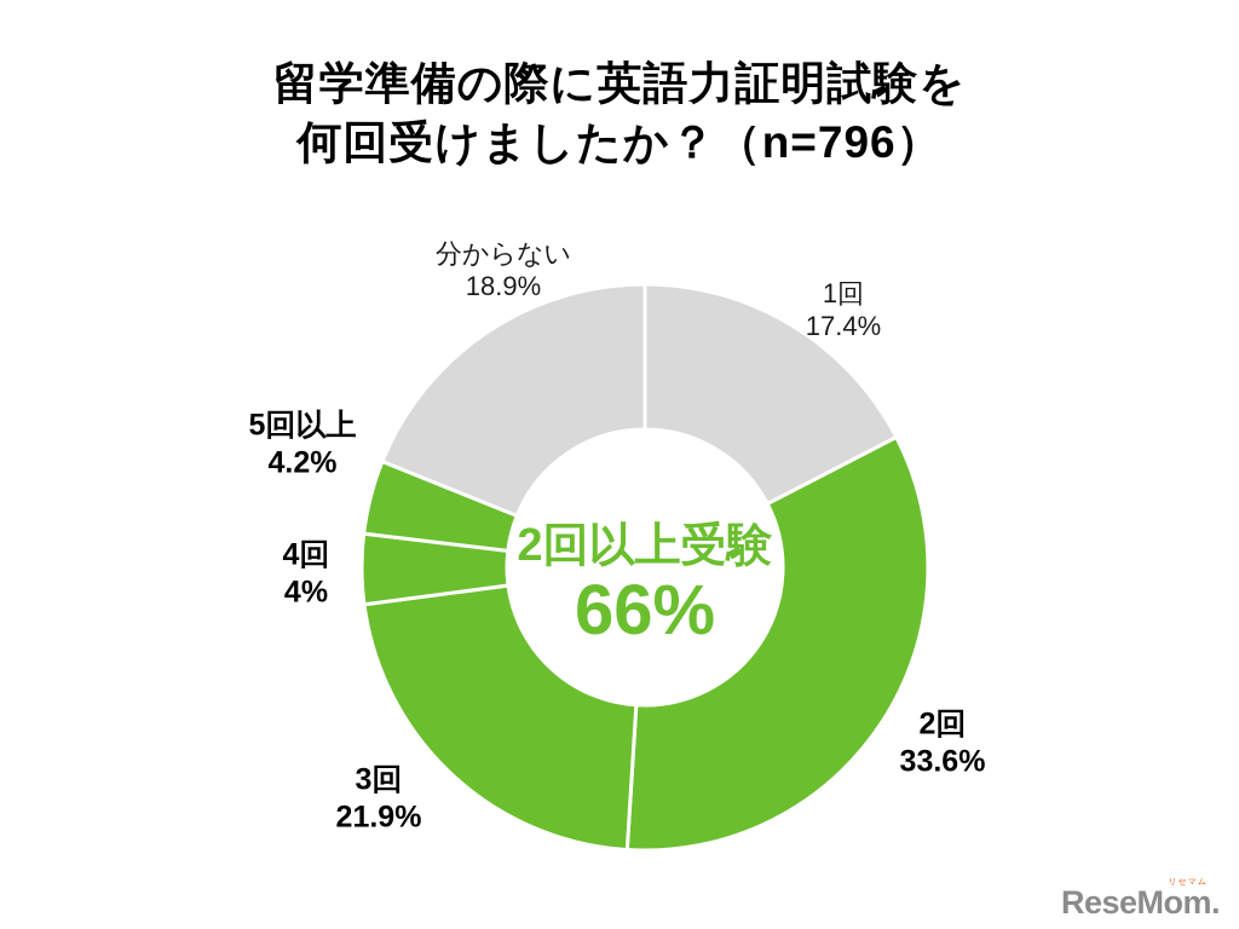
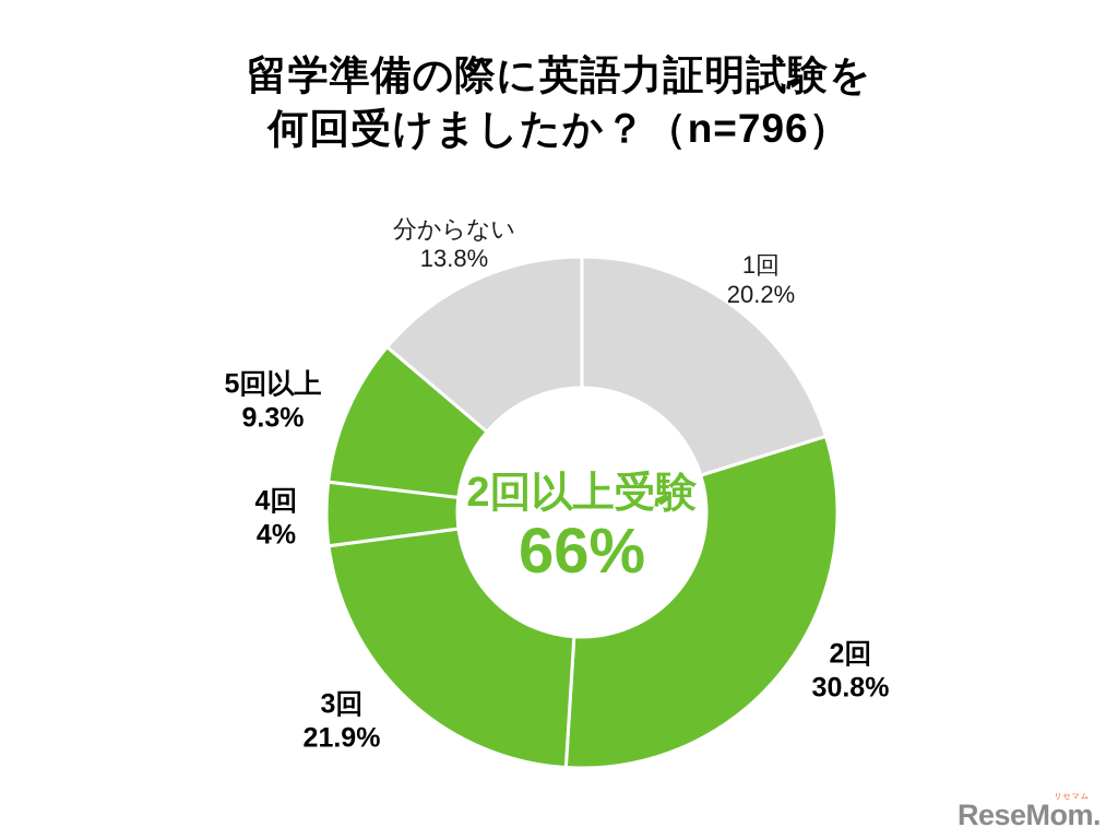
1回: 17.4% -> 20.2%
2回: 33.6% -> 30.8%
5回以上: 4.2% -> 9.3%
分からない: 18.9% -> 13.8%
